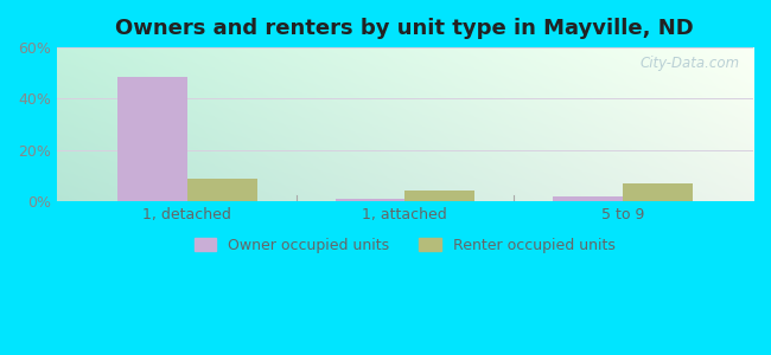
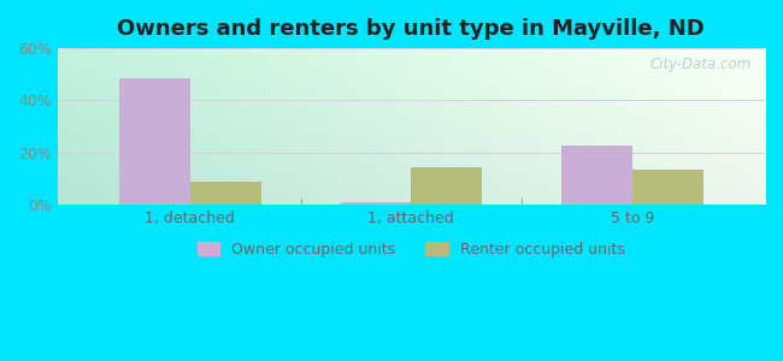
Renter occupied units/1, attached: 4.2% -> 14.5%
Owner occupied units/5 to 9: 2.0% -> 22.5%
Renter occupied units/5 to 9: 7.0% -> 13.5%
